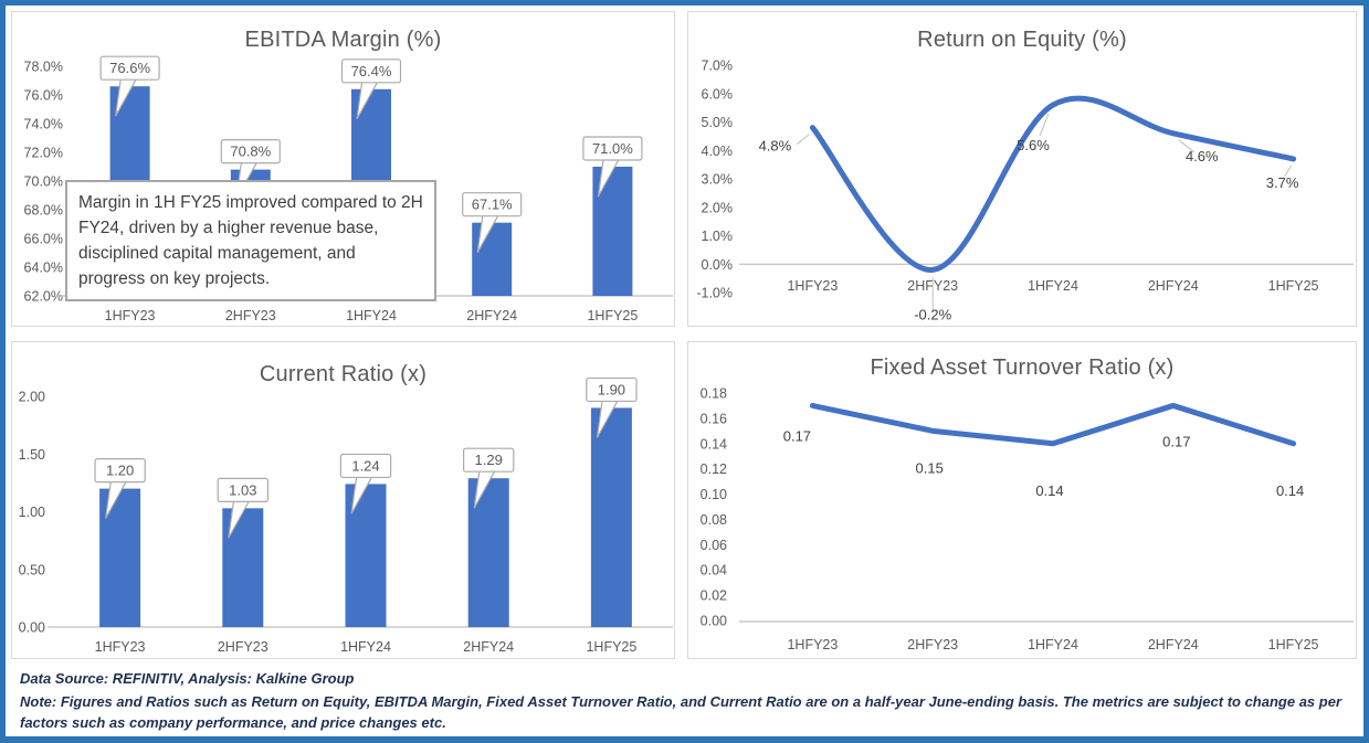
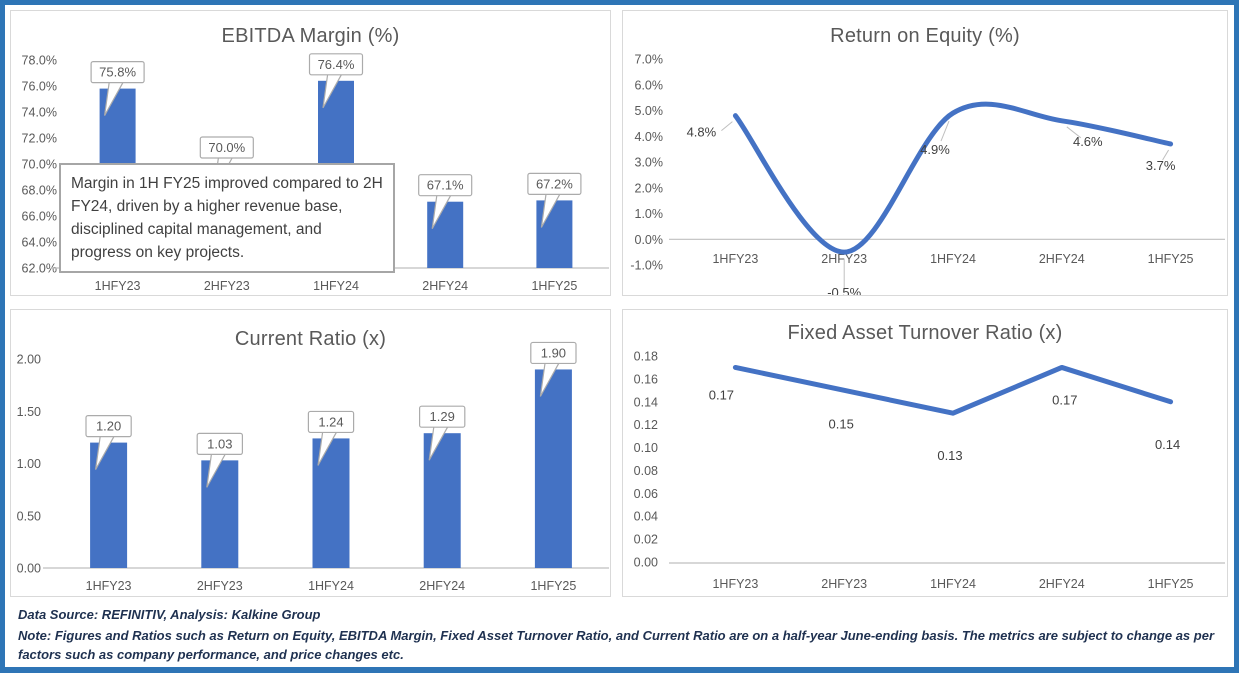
EBITDA Margin (%)/1HFY23: 76.6% -> 75.8%
EBITDA Margin (%)/2HFY23: 70.8% -> 70.0%
EBITDA Margin (%)/1HFY25: 71.0% -> 67.2%
Return on Equity (%)/2HFY23: -0.2% -> -0.5%
Return on Equity (%)/1HFY24: 5.6% -> 4.9%
Fixed Asset Turnover Ratio (x)/1HFY24: 0.14 -> 0.13
